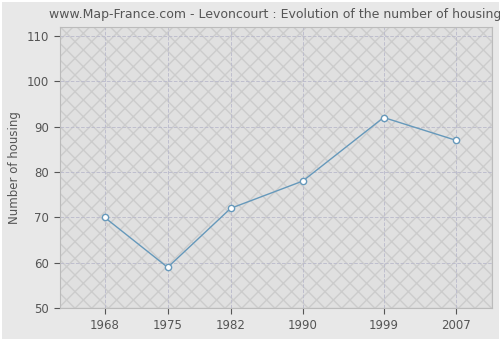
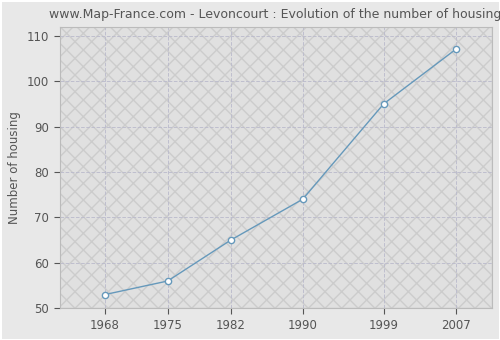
1968: 70 -> 53
1975: 59 -> 56
1982: 72 -> 65
1990: 78 -> 74
1999: 92 -> 95
2007: 87 -> 107
